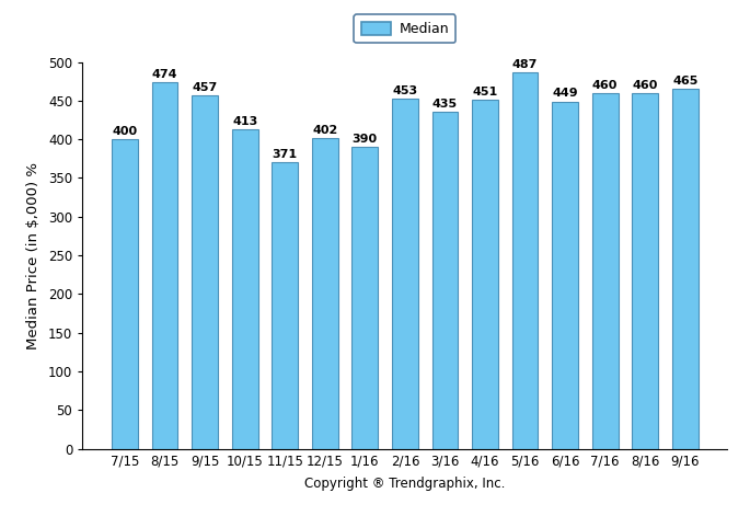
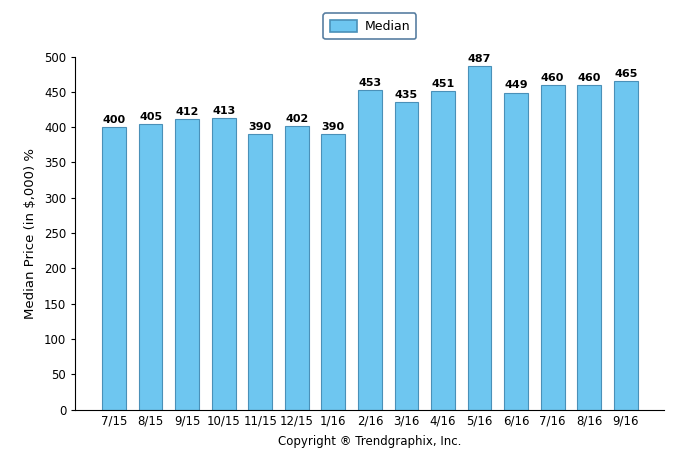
8/15: 474 -> 405
9/15: 457 -> 412
11/15: 371 -> 390
